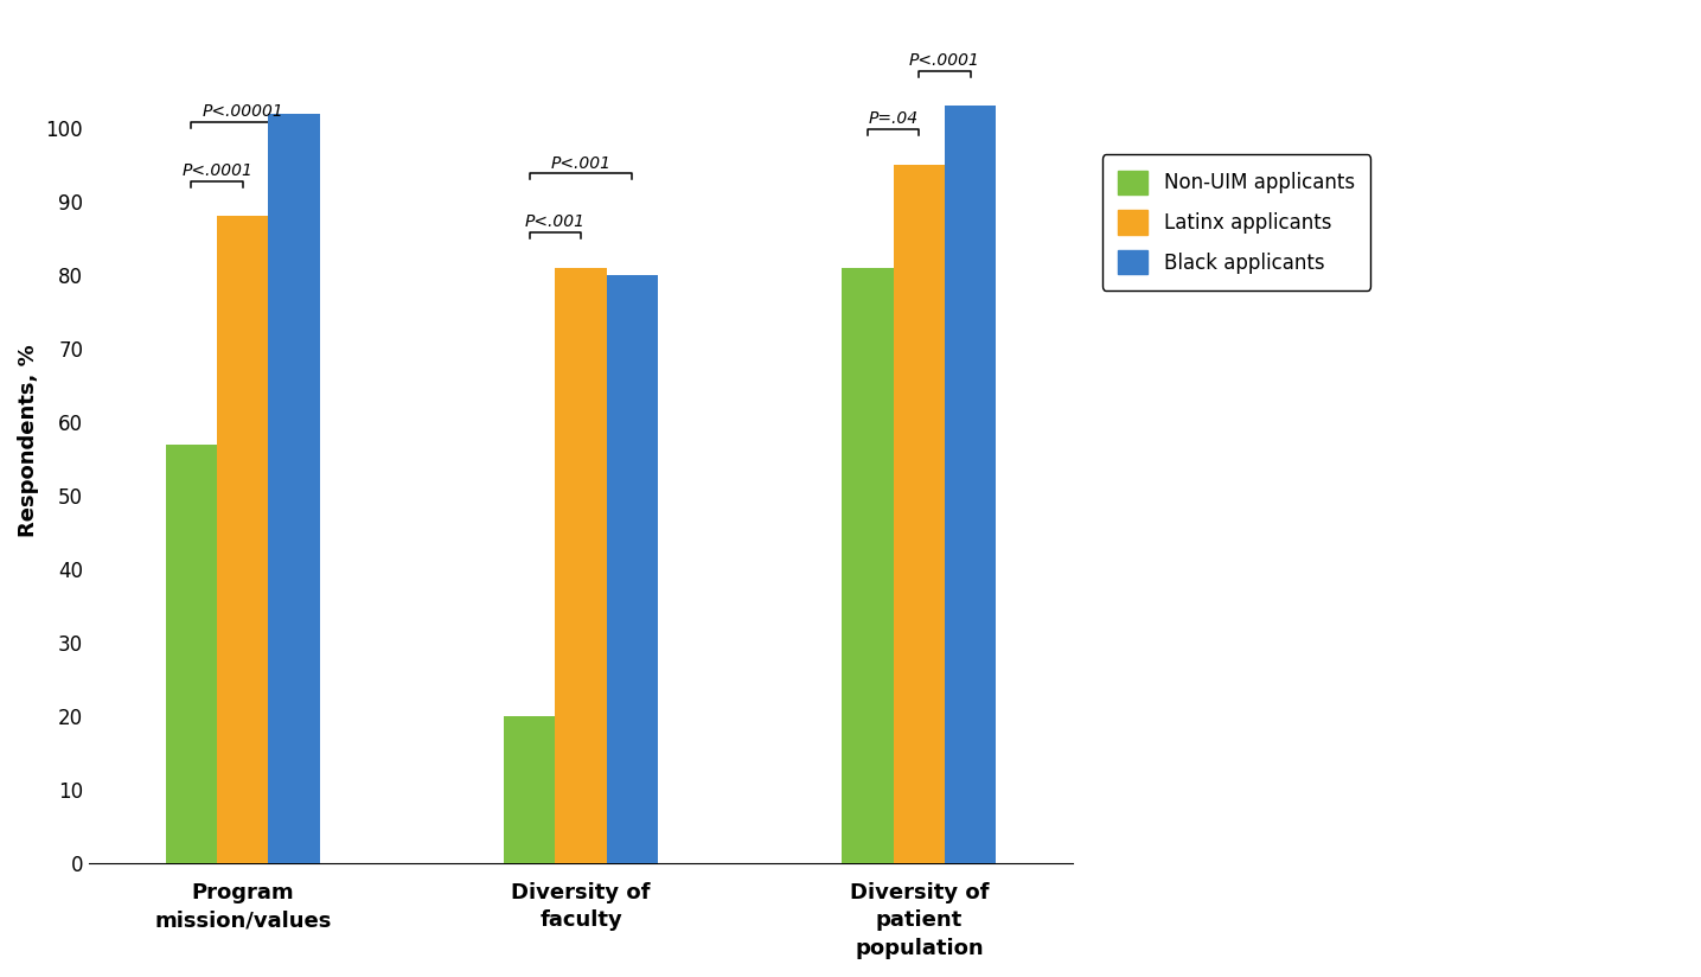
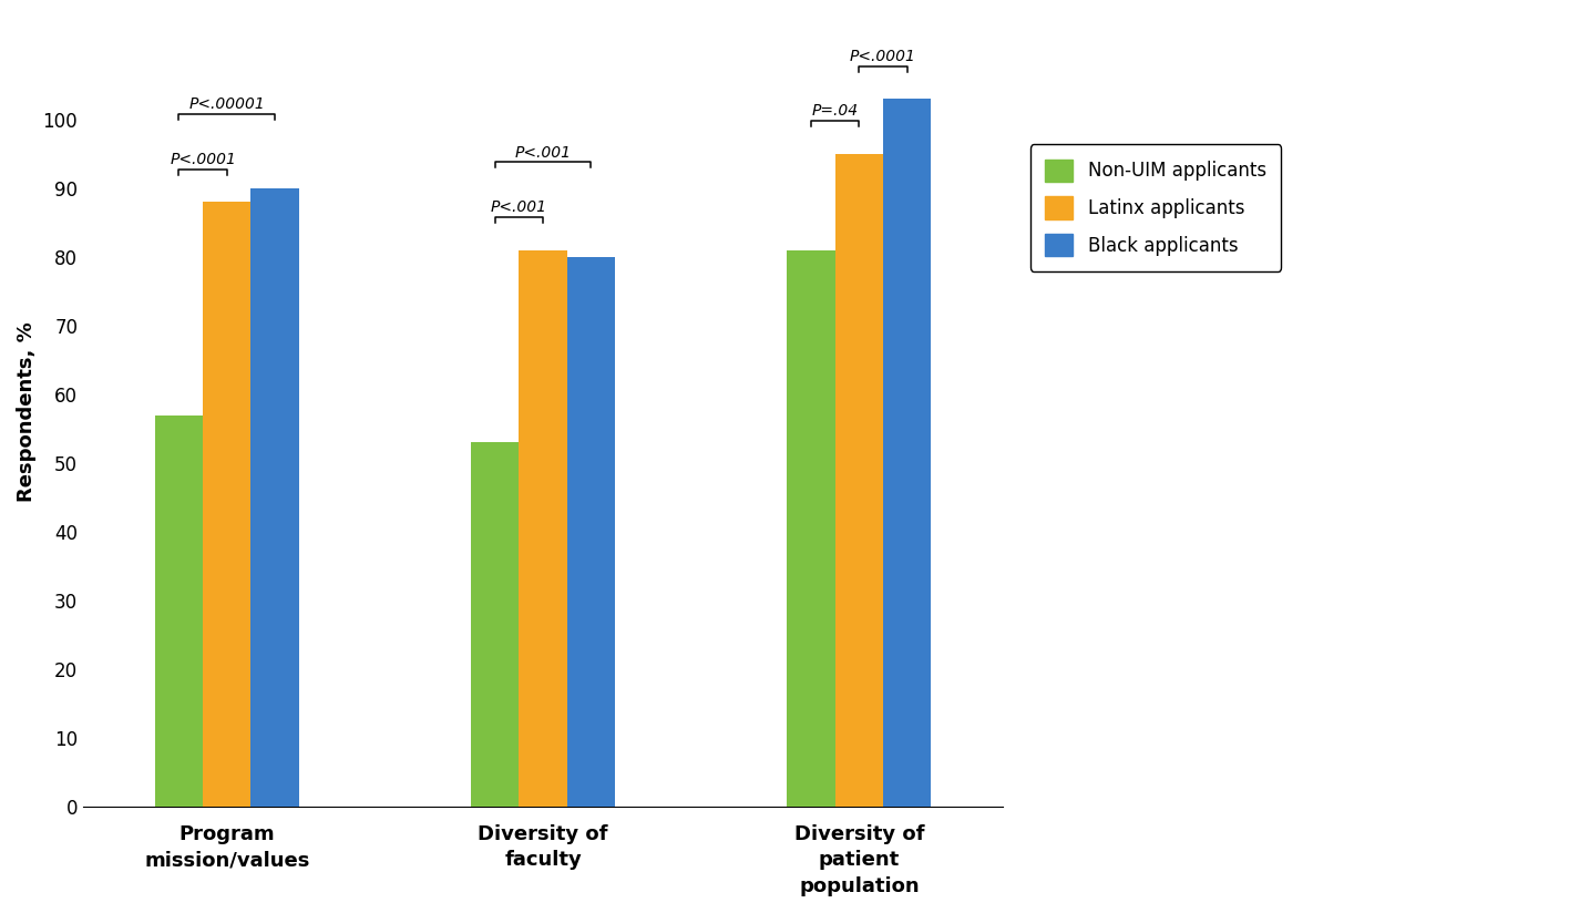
Black applicants/Program mission/values: 102 -> 90
Non-UIM applicants/Diversity of faculty: 20 -> 53
